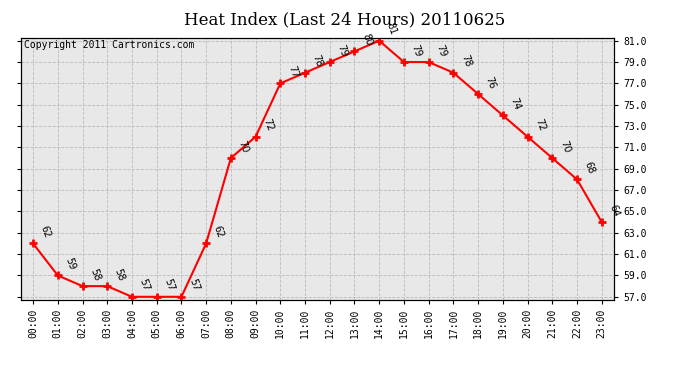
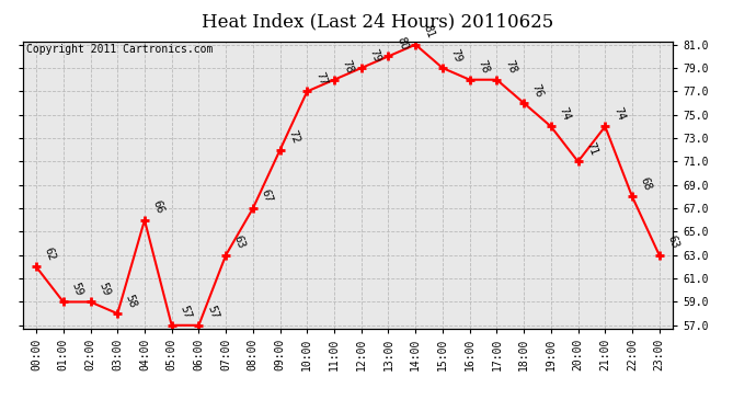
02:00: 58 -> 59
04:00: 57 -> 66
07:00: 62 -> 63
08:00: 70 -> 67
16:00: 79 -> 78
20:00: 72 -> 71
21:00: 70 -> 74
23:00: 64 -> 63
